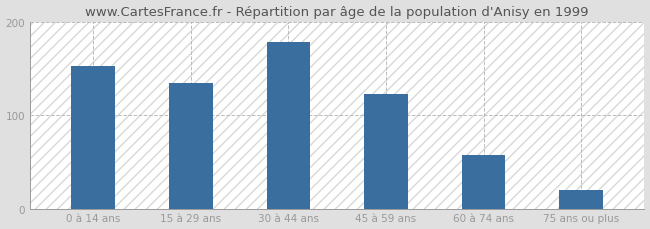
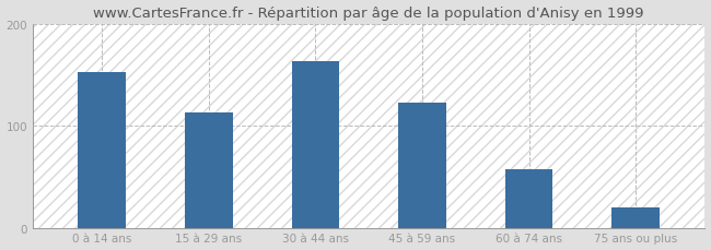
15 à 29 ans: 134 -> 113
30 à 44 ans: 178 -> 163
